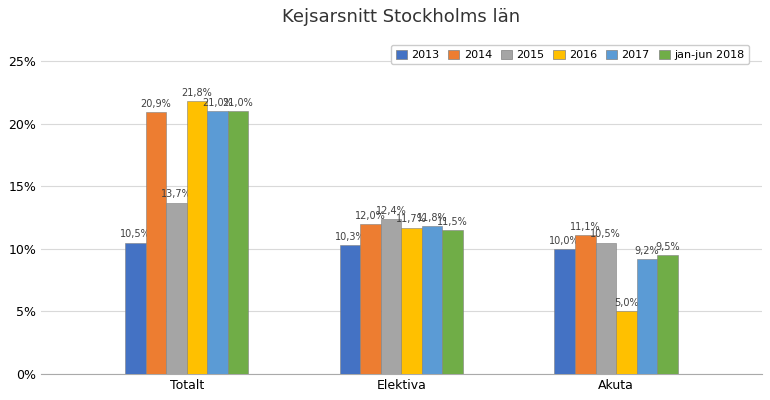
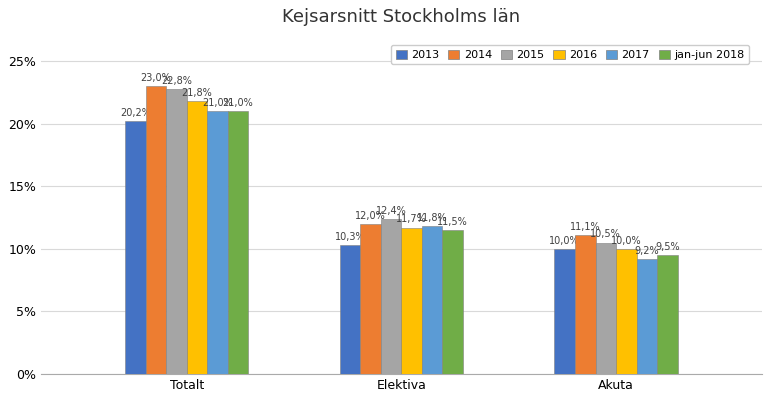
2013/Totalt: 10,5% -> 20,2%
2014/Totalt: 20.9% -> 23.0%
2015/Totalt: 13.7% -> 22.8%
2016/Akuta: 5,0% -> 10,0%
